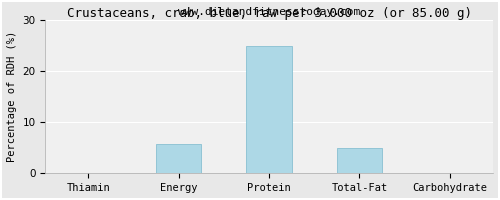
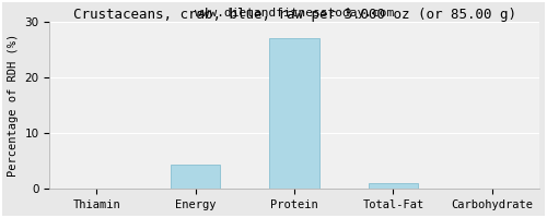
Energy: 5.8 -> 4.3
Protein: 25.0 -> 27.0
Total-Fat: 5.0 -> 1.0
